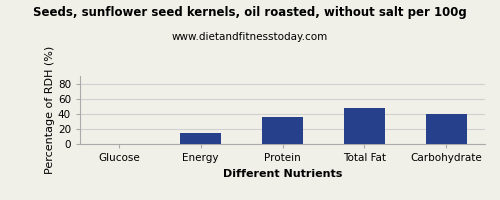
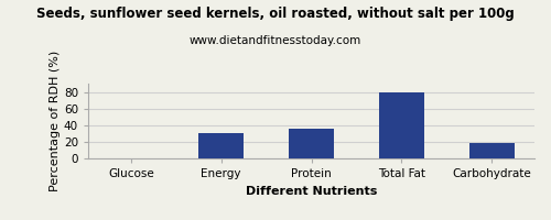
Energy: 14 -> 30
Total Fat: 48 -> 80
Carbohydrate: 40 -> 18
